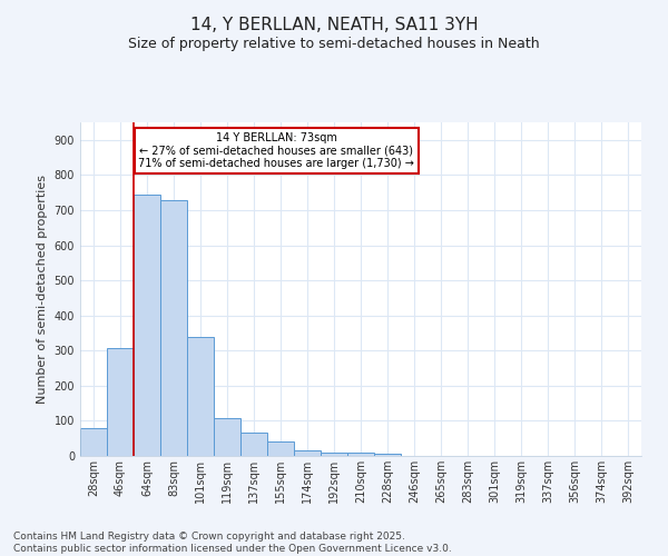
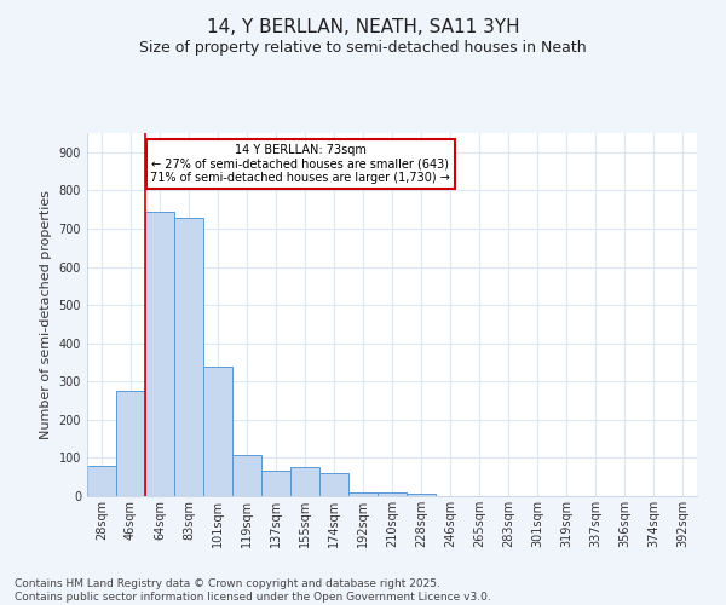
46sqm: 308 -> 275
155sqm: 40 -> 75
174sqm: 15 -> 60
